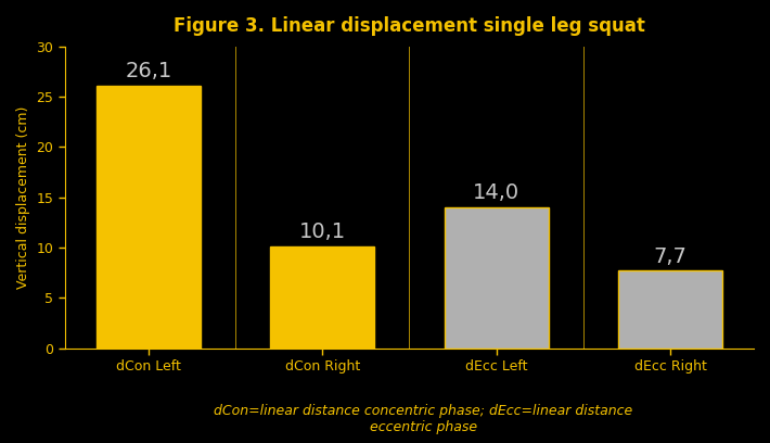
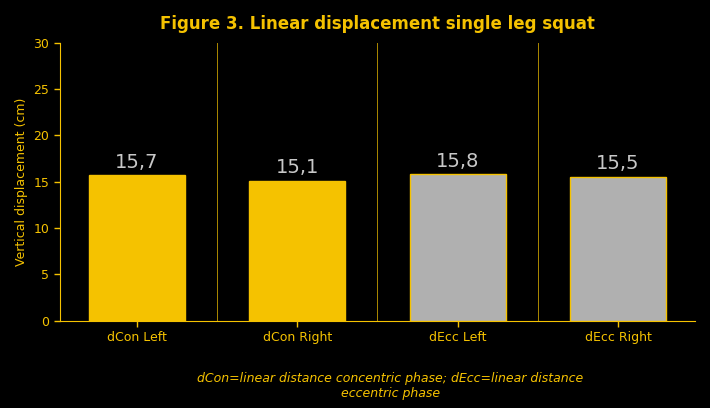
dCon Left: 26,1 -> 15,7
dCon Right: 10,1 -> 15,1
dEcc Left: 14,0 -> 15,8
dEcc Right: 7,7 -> 15,5
